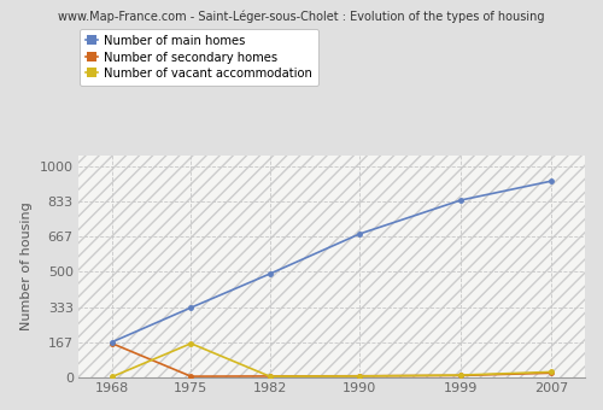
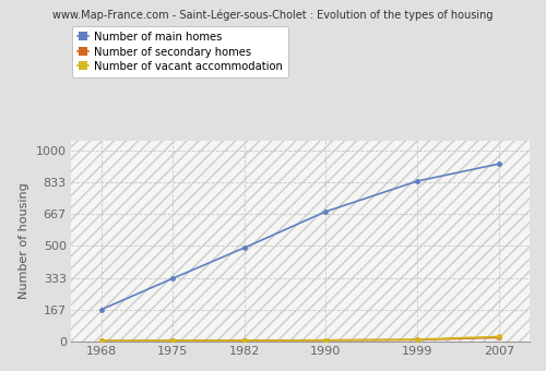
Number of secondary homes/1968: 160 -> 0
Number of vacant accommodation/1975: 160 -> 0
